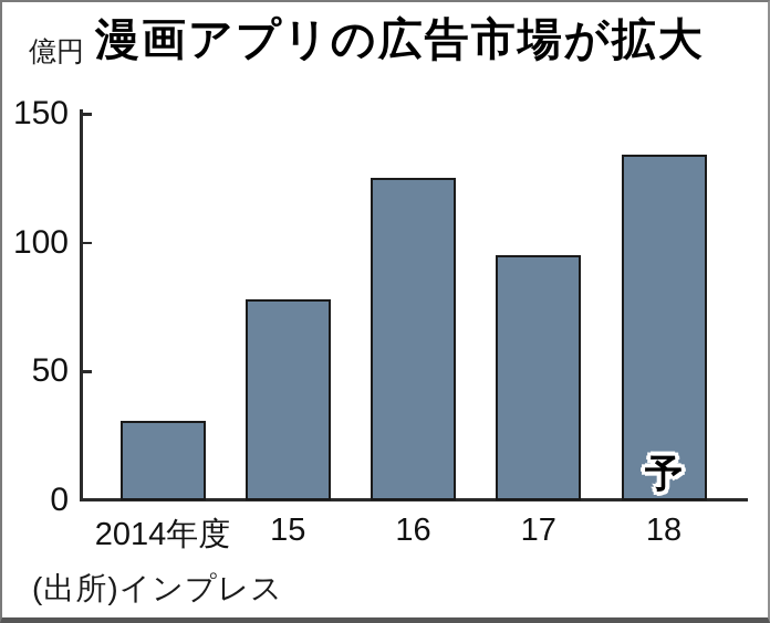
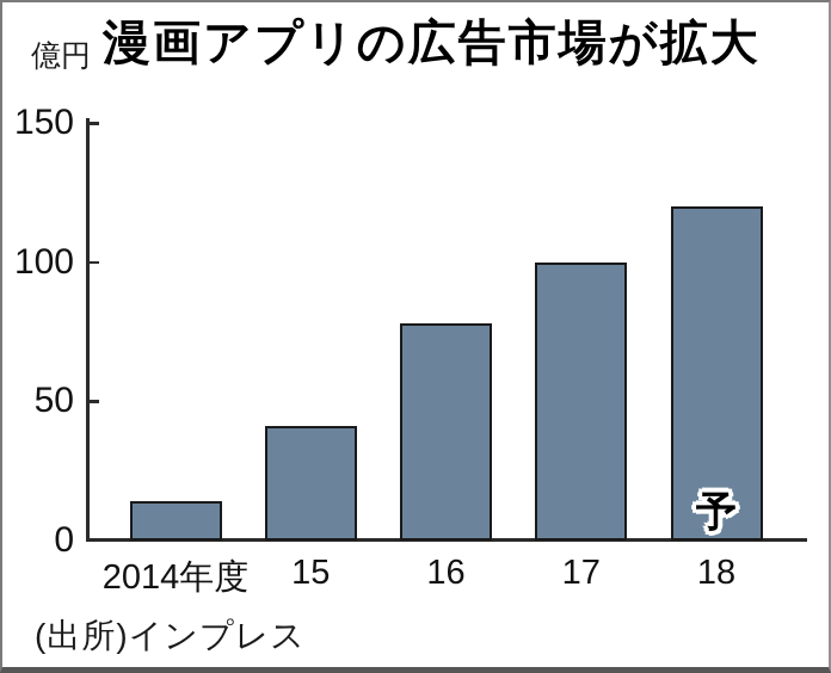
2014年度: 31 -> 14
15: 78 -> 41
16: 125 -> 78
17: 95 -> 100
18: 134 -> 120
